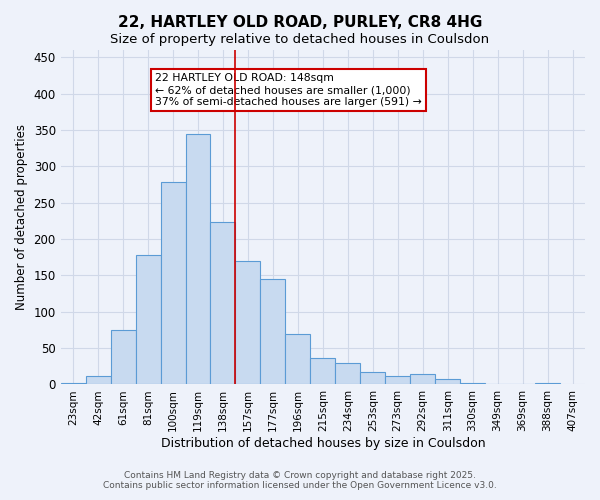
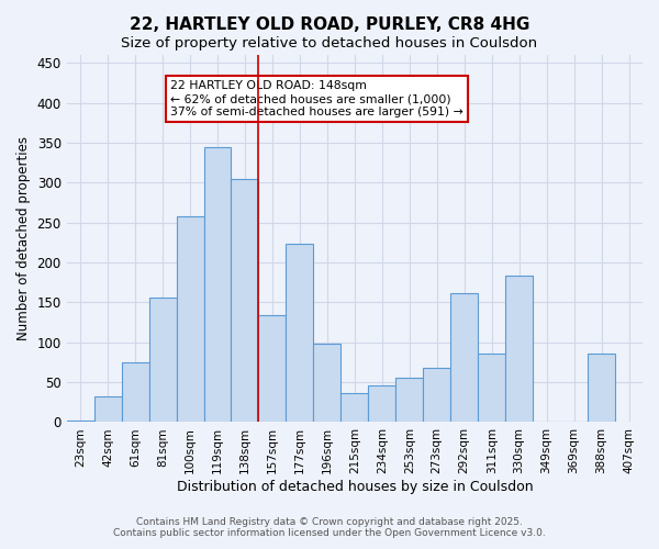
42sqm: 11 -> 32
81sqm: 178 -> 156
100sqm: 278 -> 258
138sqm: 223 -> 304
157sqm: 170 -> 134
177sqm: 145 -> 224
196sqm: 70 -> 98
234sqm: 30 -> 46
253sqm: 17 -> 56
273sqm: 11 -> 68
292sqm: 15 -> 162
311sqm: 7 -> 86
330sqm: 2 -> 184
388sqm: 2 -> 86
